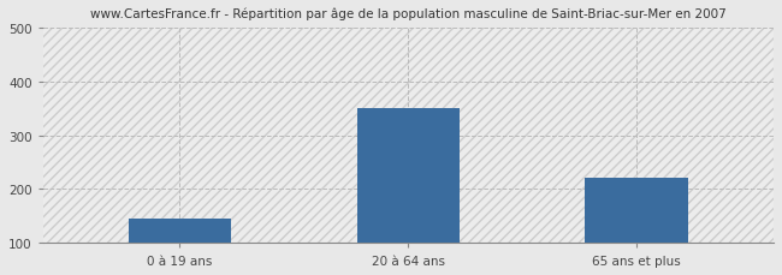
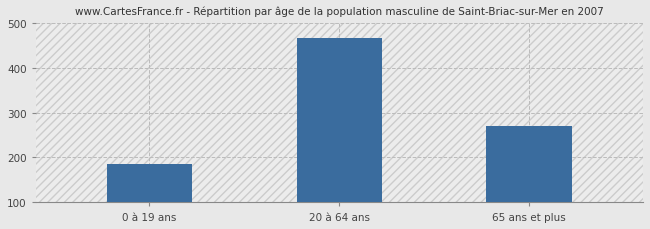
0 à 19 ans: 145 -> 185
20 à 64 ans: 350 -> 467
65 ans et plus: 220 -> 269
